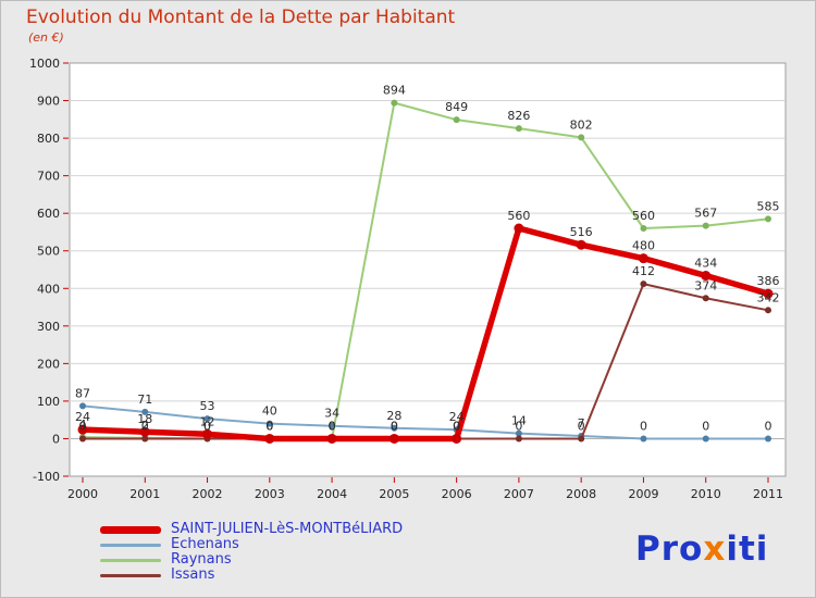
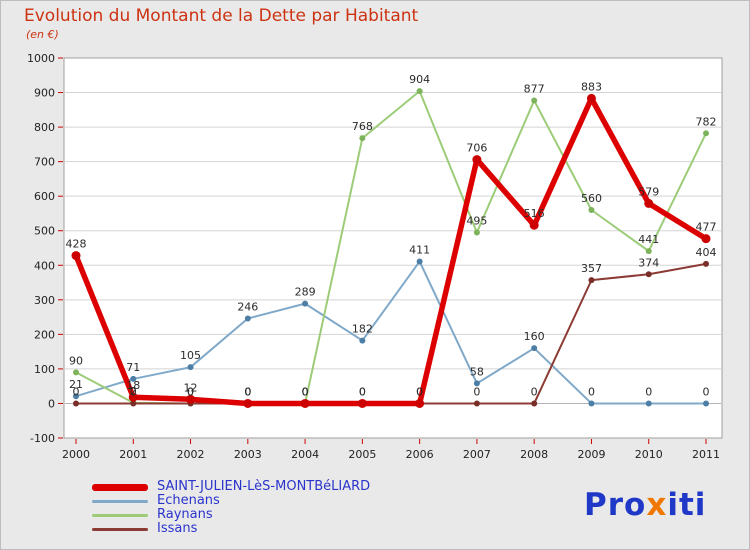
SAINT-JULIEN-LèS-MONTBéLIARD/2000: 24 -> 428
Echenans/2000: 87 -> 21
Raynans/2000: 4 -> 90
Echenans/2002: 53 -> 105
Echenans/2003: 40 -> 246
Echenans/2004: 34 -> 289
Echenans/2005: 28 -> 182
Raynans/2005: 894 -> 768
Echenans/2006: 24 -> 411
Raynans/2006: 849 -> 904
SAINT-JULIEN-LèS-MONTBéLIARD/2007: 560 -> 706
Echenans/2007: 14 -> 58
Raynans/2007: 826 -> 495
Echenans/2008: 7 -> 160
Raynans/2008: 802 -> 877
SAINT-JULIEN-LèS-MONTBéLIARD/2009: 480 -> 883
Issans/2009: 412 -> 357
SAINT-JULIEN-LèS-MONTBéLIARD/2010: 434 -> 579
Raynans/2010: 567 -> 441
SAINT-JULIEN-LèS-MONTBéLIARD/2011: 386 -> 477
Raynans/2011: 585 -> 782
Issans/2011: 342 -> 404
